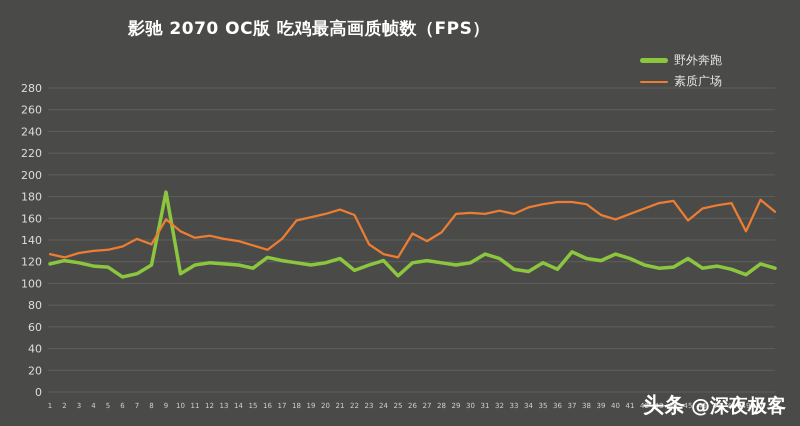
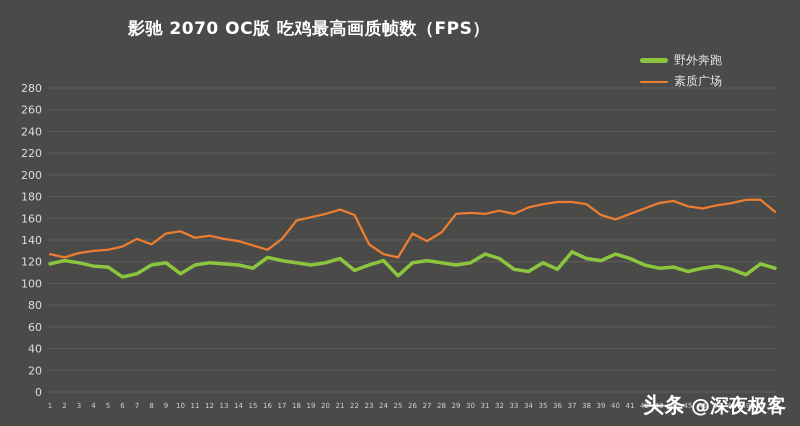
野外奔跑/9: 184 -> 119
素质广场/9: 159 -> 146
野外奔跑/45: 123 -> 111
素质广场/45: 158 -> 171
素质广场/49: 148 -> 177
